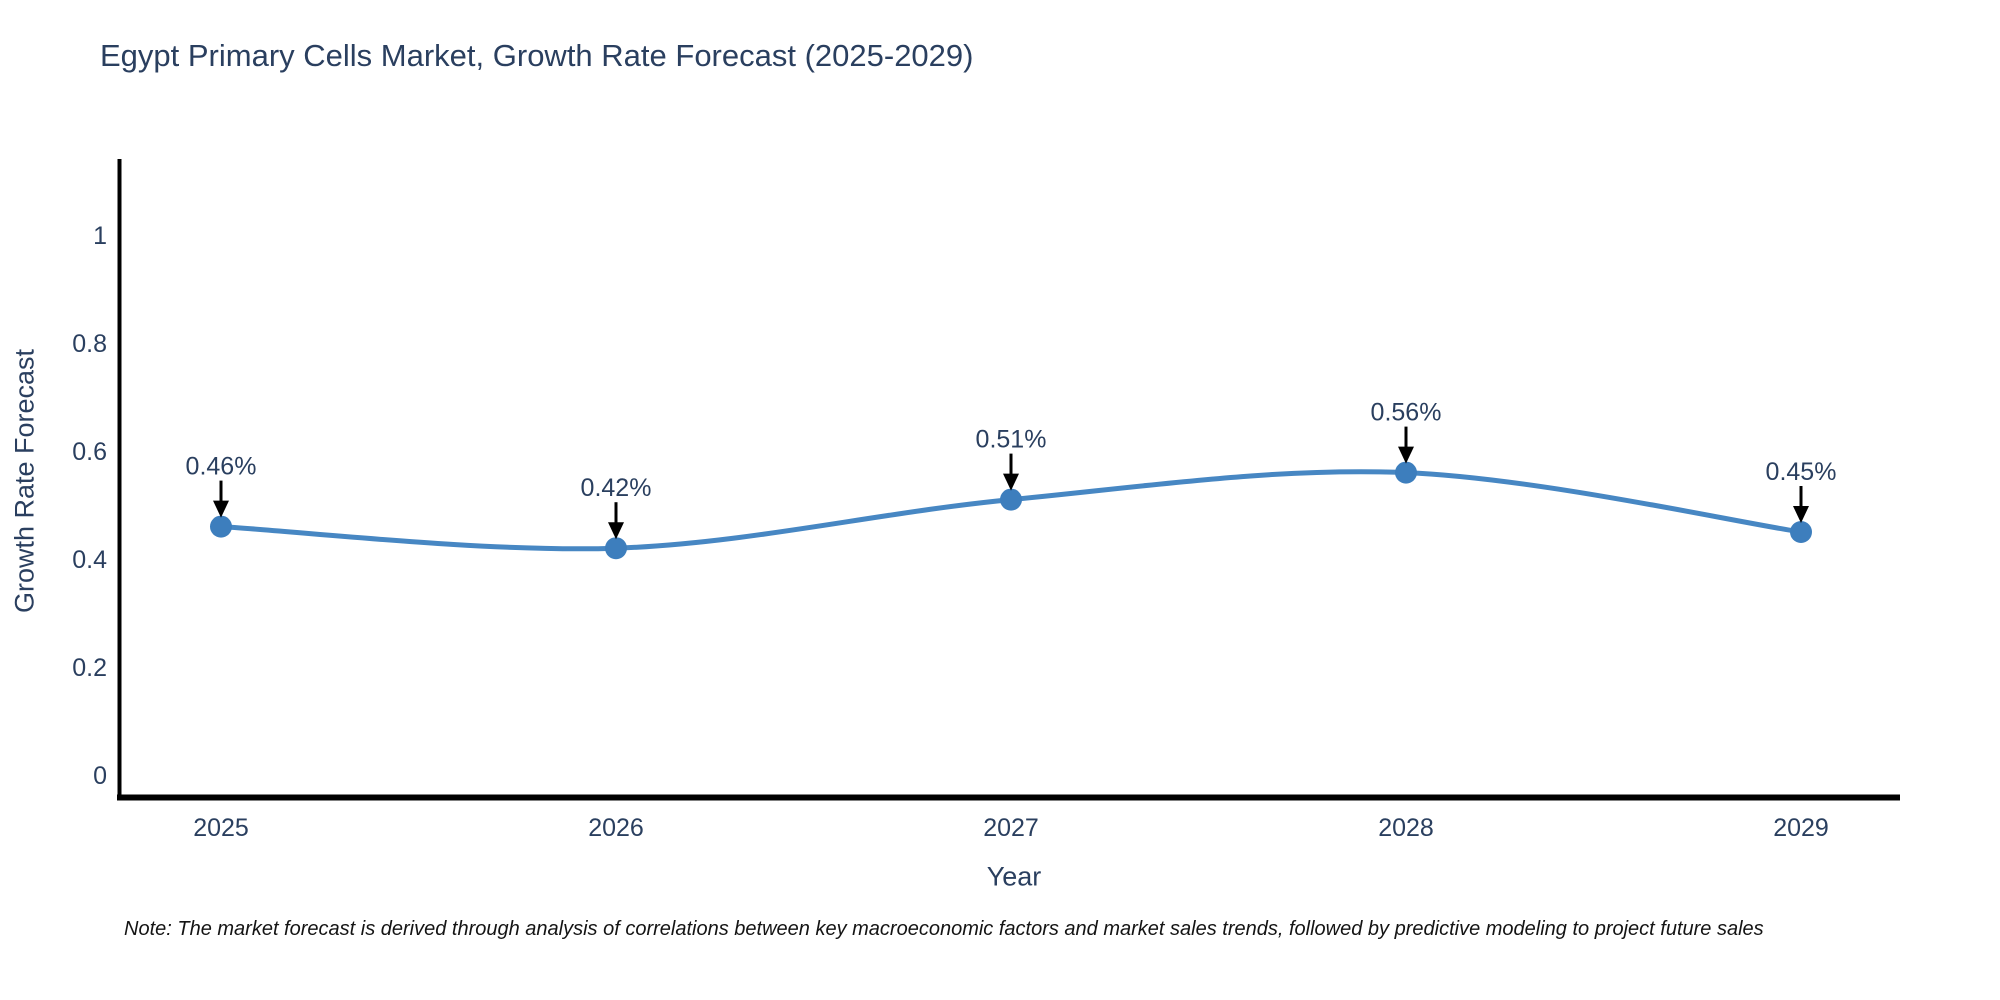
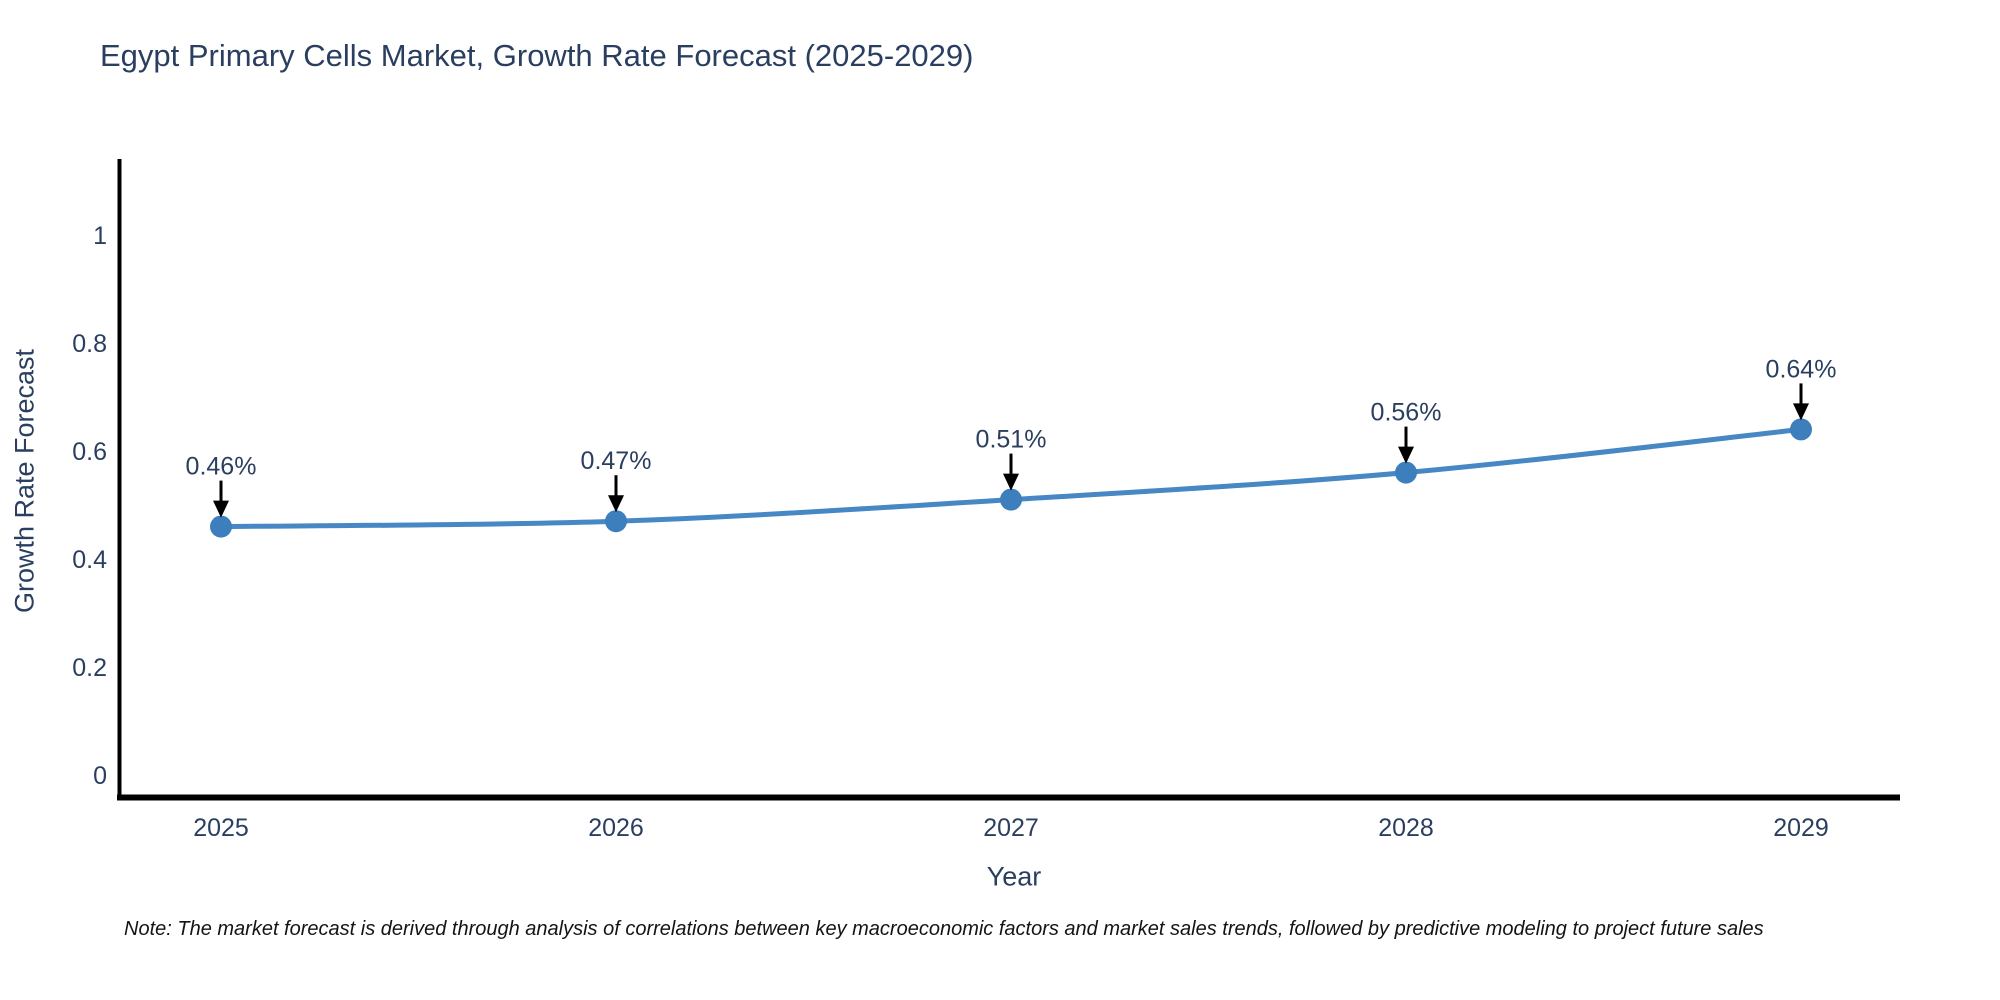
2026: 0.42% -> 0.47%
2029: 0.45% -> 0.64%
